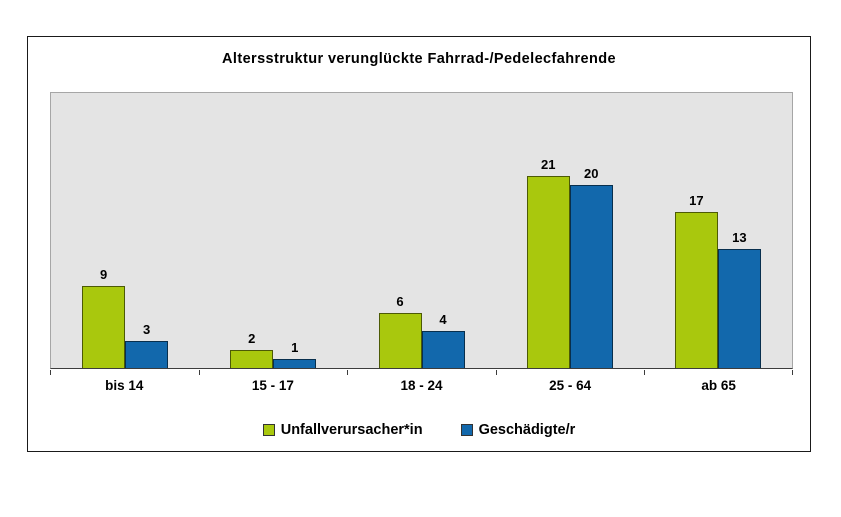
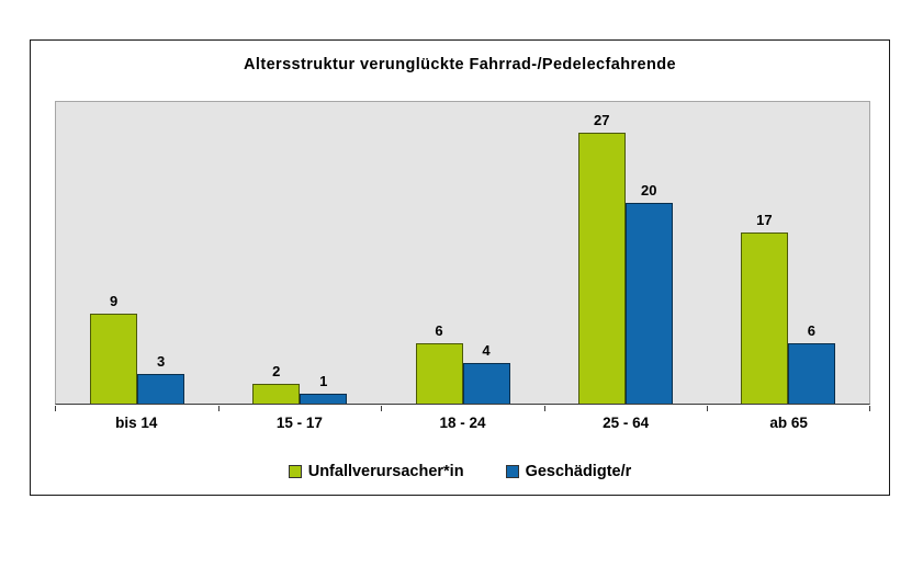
Unfallverursacher*in/25 - 64: 21 -> 27
Geschädigte/r/ab 65: 13 -> 6
